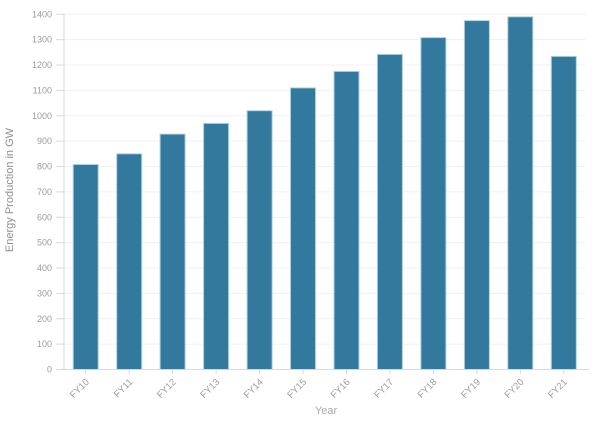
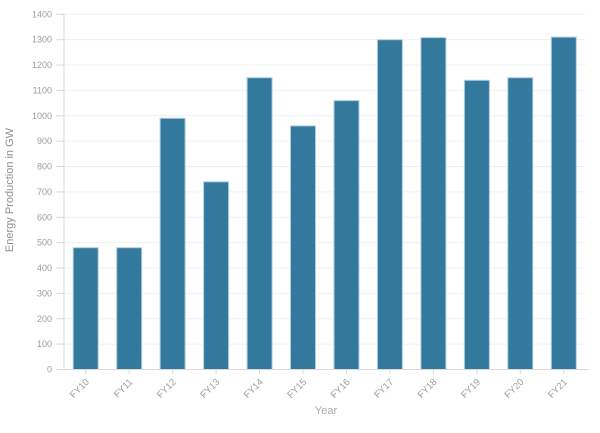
FY10: 810 -> 480
FY11: 850 -> 480
FY12: 930 -> 990
FY13: 970 -> 740
FY14: 1020 -> 1150
FY15: 1110 -> 960
FY16: 1180 -> 1060
FY17: 1240 -> 1300
FY19: 1380 -> 1140
FY20: 1390 -> 1150
FY21: 1230 -> 1310
